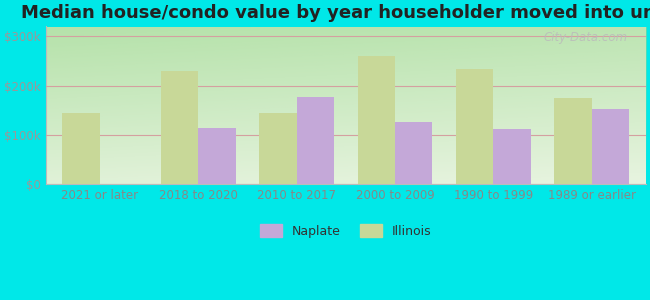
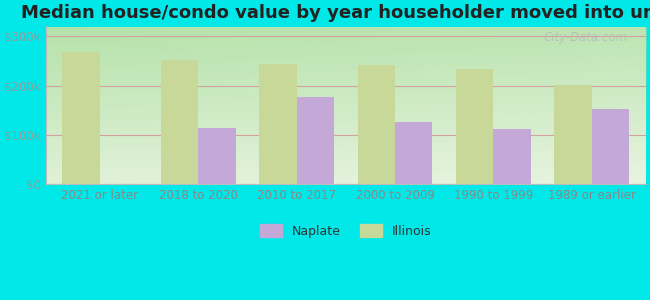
Illinois/2021 or later: $145k -> $268k
Illinois/2018 to 2020: $230k -> $253k
Illinois/2010 to 2017: $145k -> $243k
Illinois/2000 to 2009: $260k -> $242k
Illinois/1989 or earlier: $175k -> $201k
